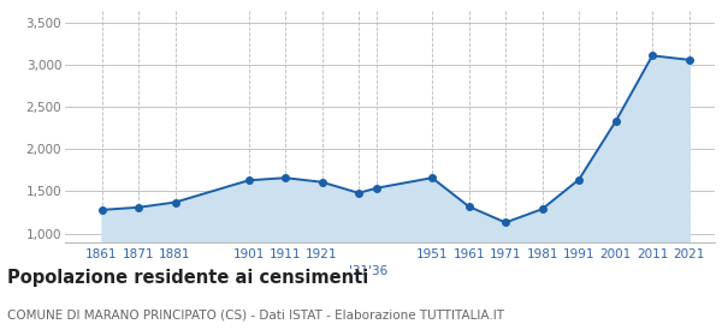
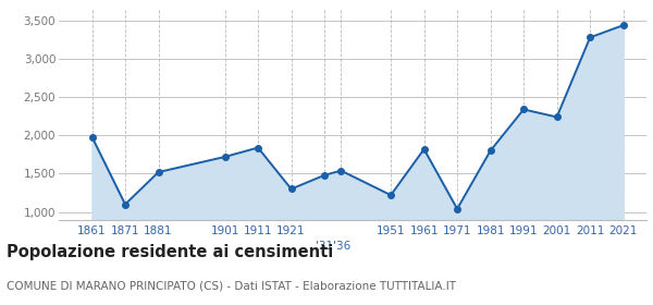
1861: 1,280 -> 1,980
1871: 1,310 -> 1,100
1881: 1,370 -> 1,520
1901: 1,630 -> 1,720
1911: 1,660 -> 1,840
1921: 1,610 -> 1,300
1951: 1,660 -> 1,220
1961: 1,320 -> 1,820
1971: 1,130 -> 1,040
1981: 1,290 -> 1,800
1991: 1,640 -> 2,340
2001: 2,330 -> 2,240
2011: 3,110 -> 3,280
2021: 3,060 -> 3,440
